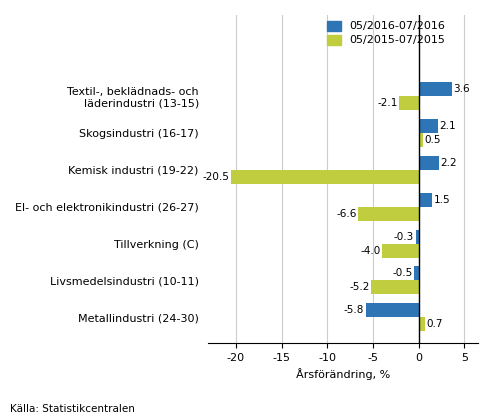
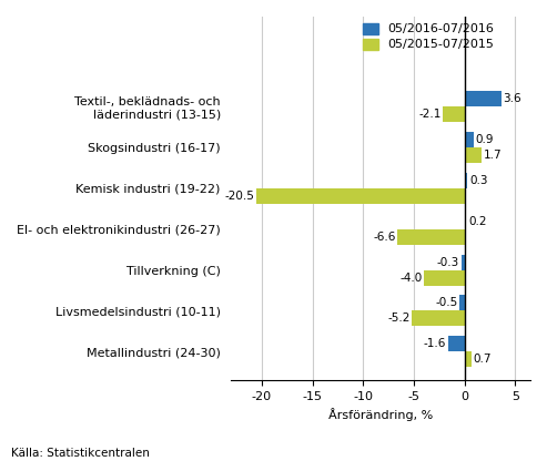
05/2016-07/2016/Skogsindustri (16-17): 2.1 -> 0.9
05/2015-07/2015/Skogsindustri (16-17): 0.5 -> 1.7
05/2016-07/2016/Kemisk industri (19-22): 2.2 -> 0.3
05/2016-07/2016/El- och elektronikindustri (26-27): 1.5 -> 0.2
05/2016-07/2016/Metallindustri (24-30): -5.8 -> -1.6
